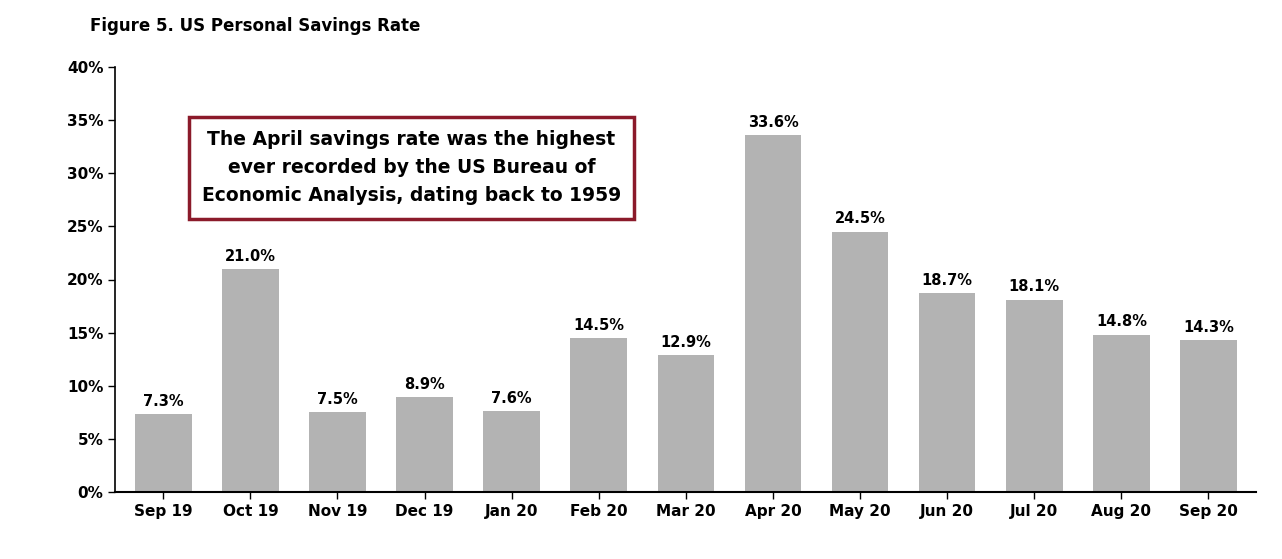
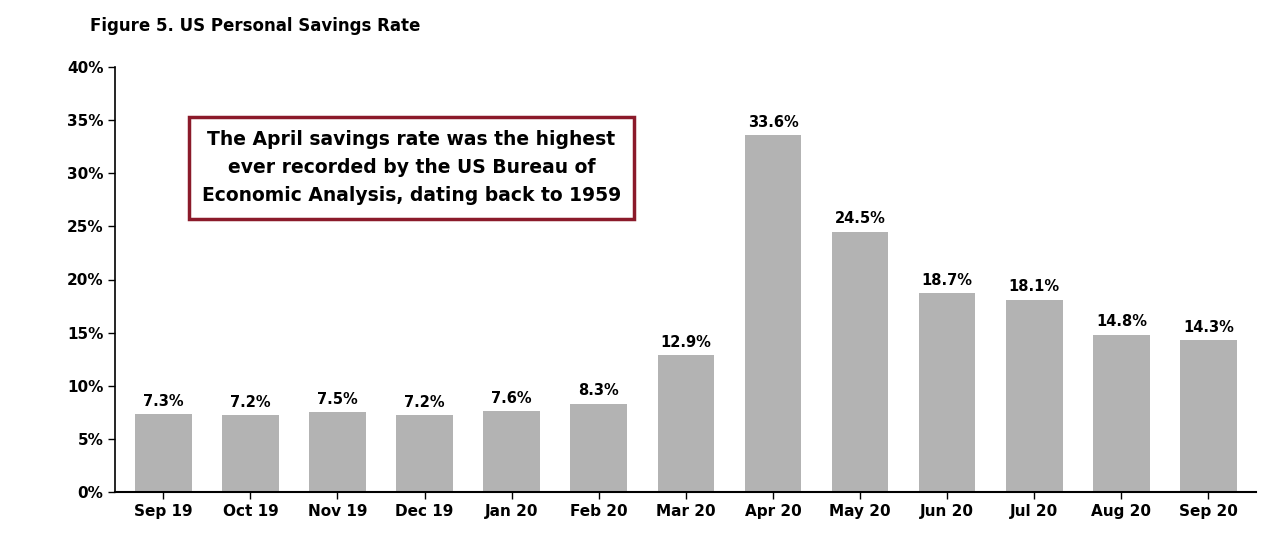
Oct 19: 21.0% -> 7.2%
Dec 19: 8.9% -> 7.2%
Feb 20: 14.5% -> 8.3%
